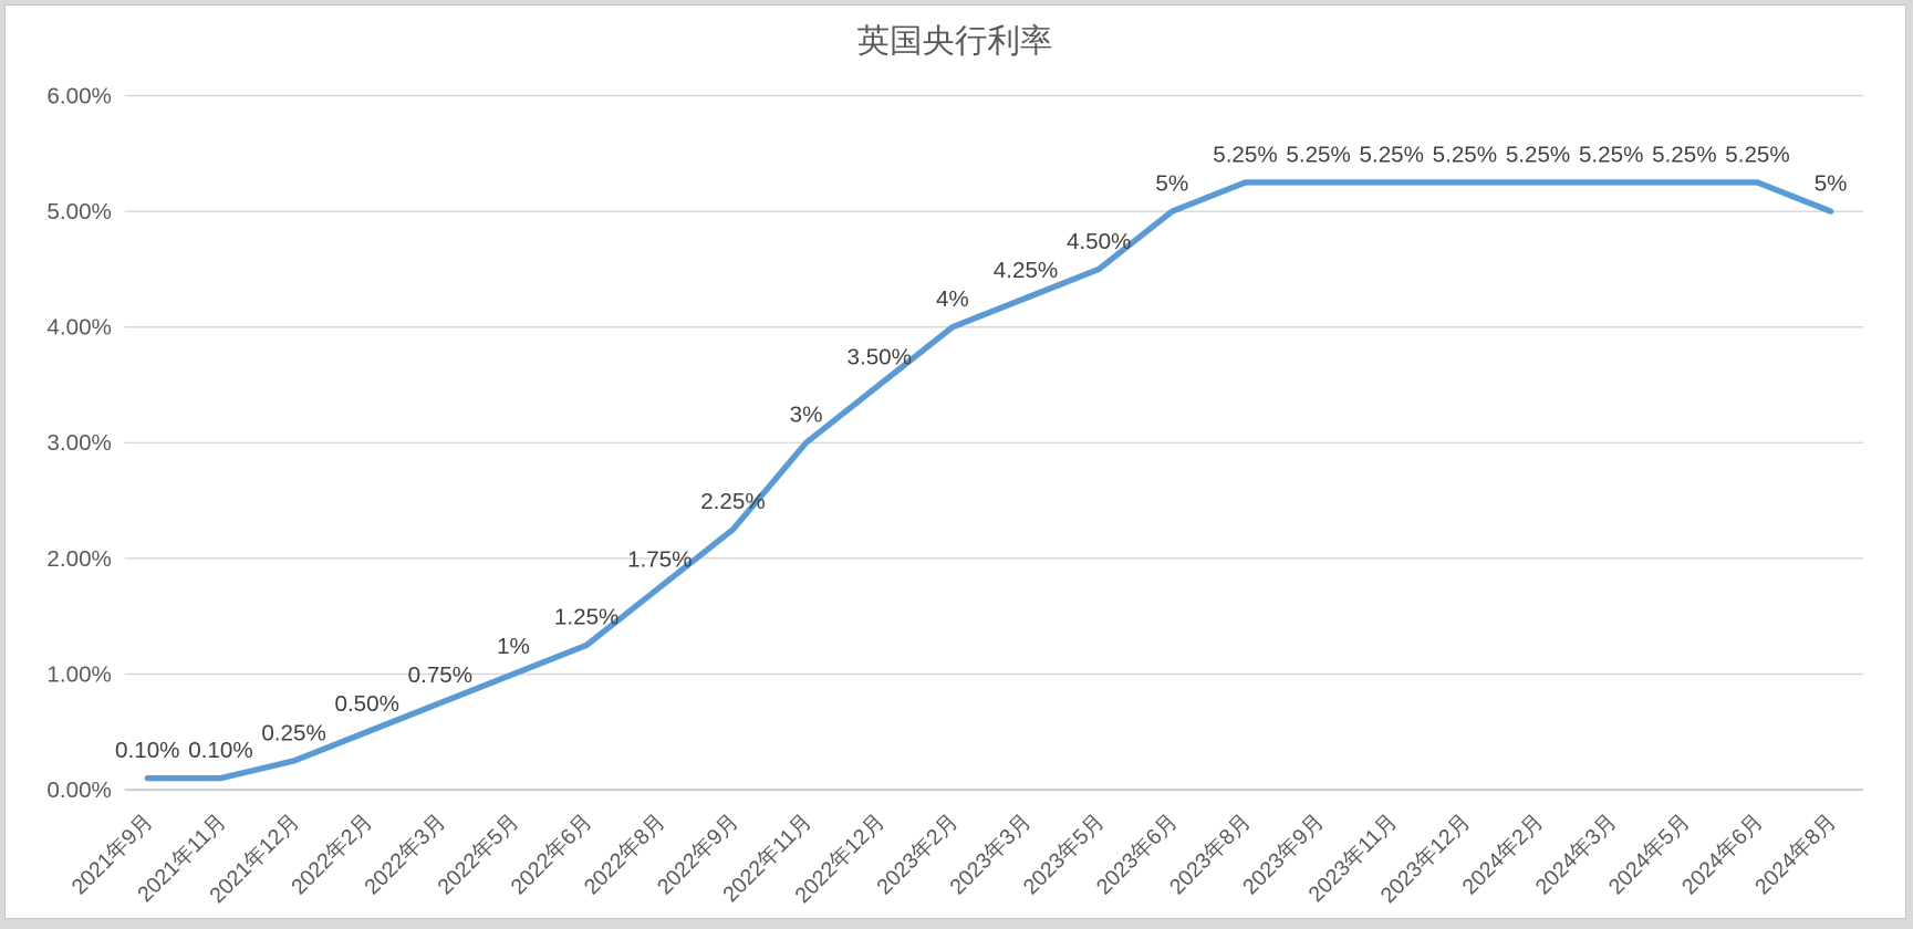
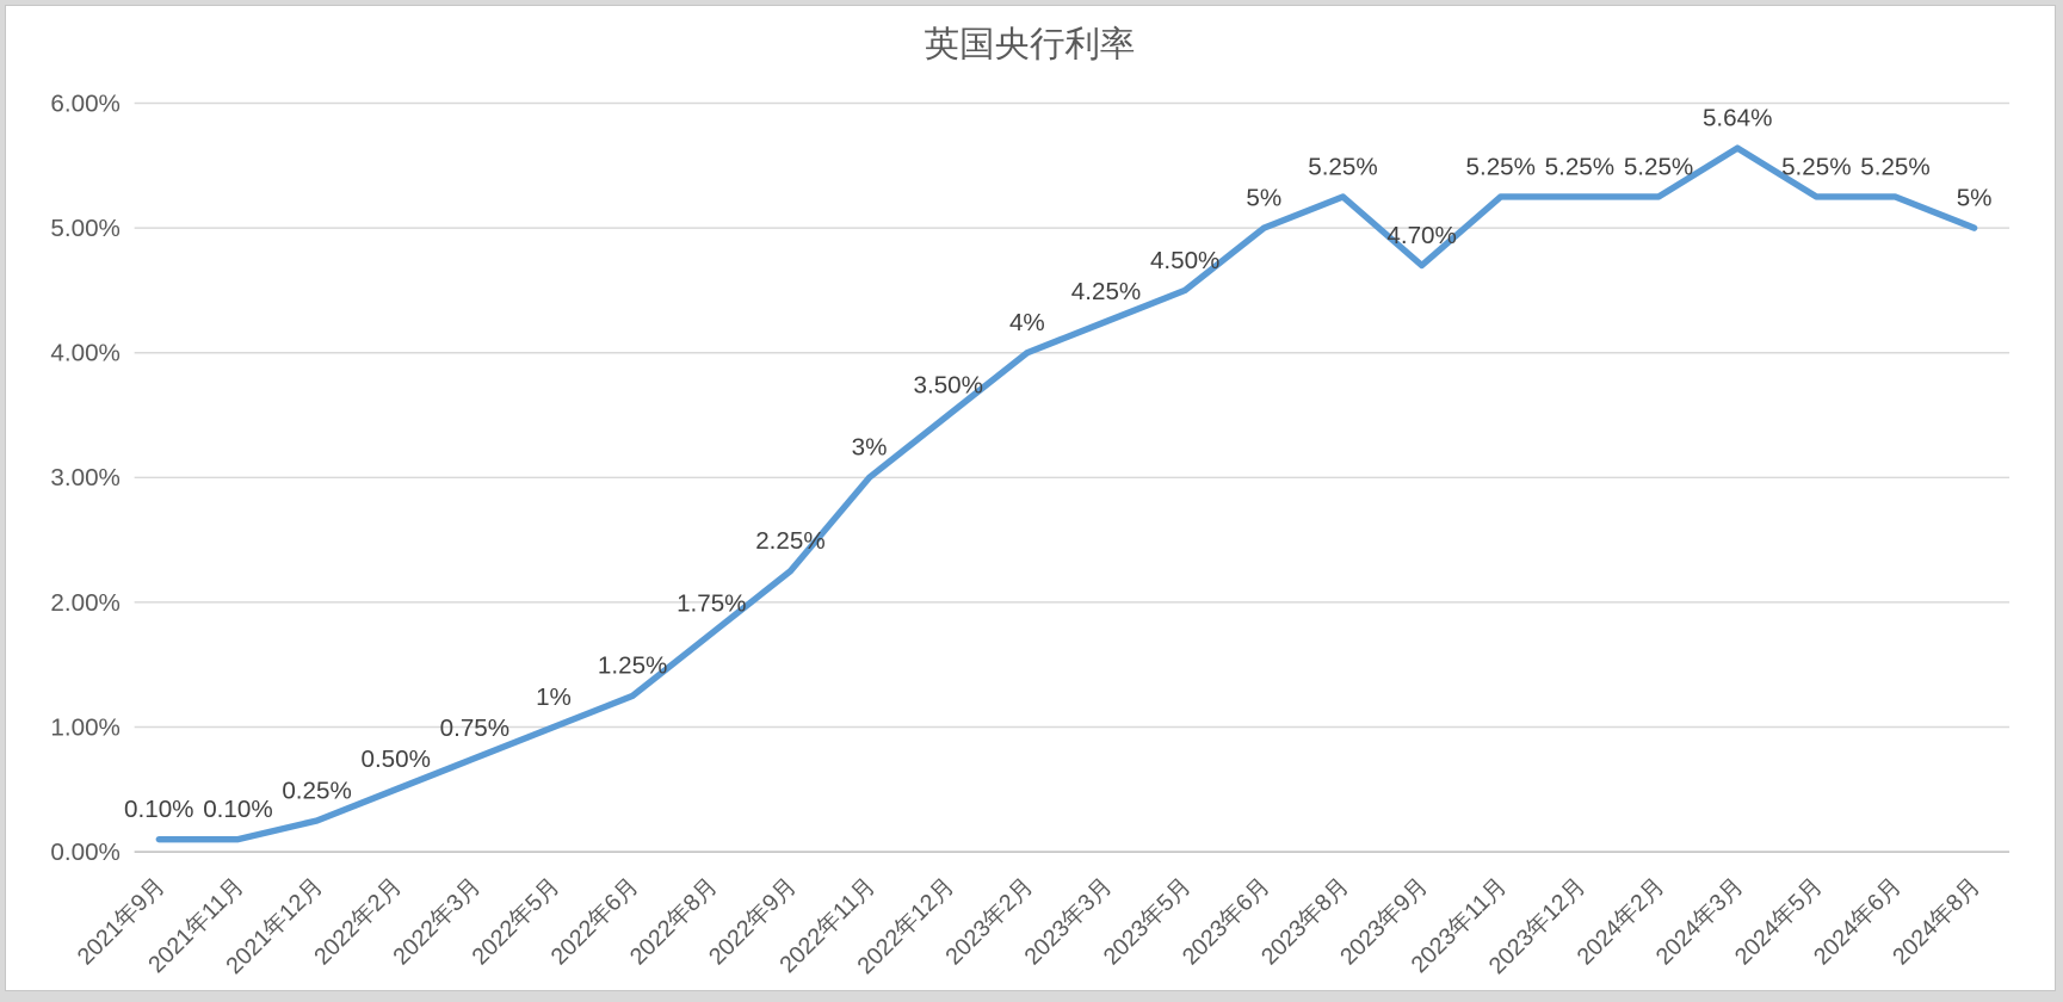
2023年9月: 5.25% -> 4.70%
2024年3月: 5.25% -> 5.64%
